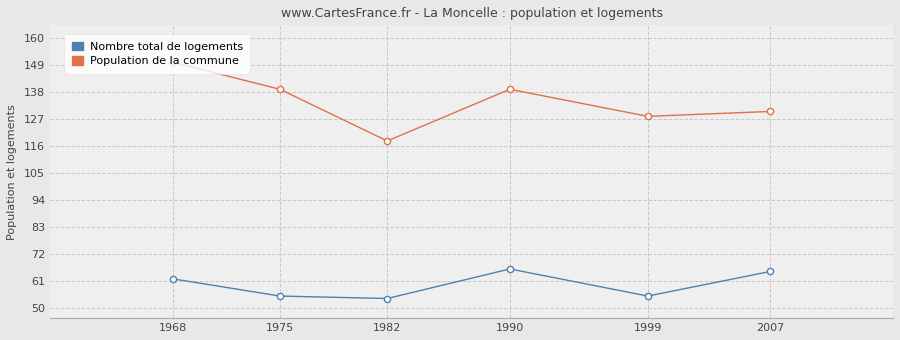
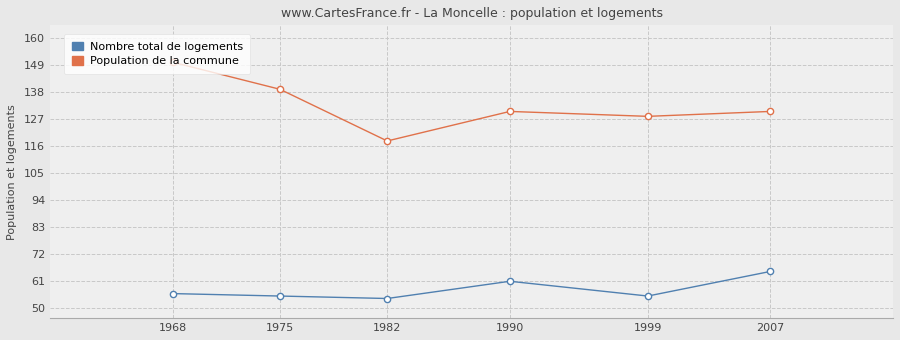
Nombre total de logements/1968: 62 -> 56
Nombre total de logements/1990: 66 -> 61
Population de la commune/1990: 139 -> 130
